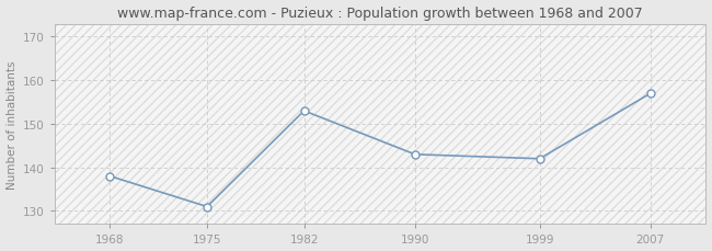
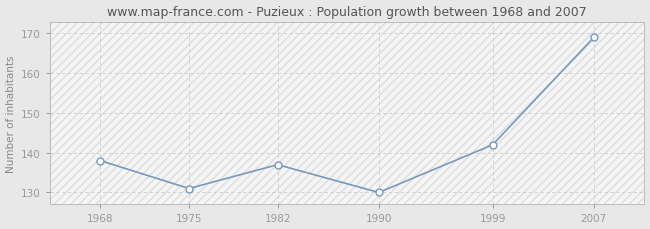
1982: 153 -> 137
1990: 143 -> 130
2007: 157 -> 169
